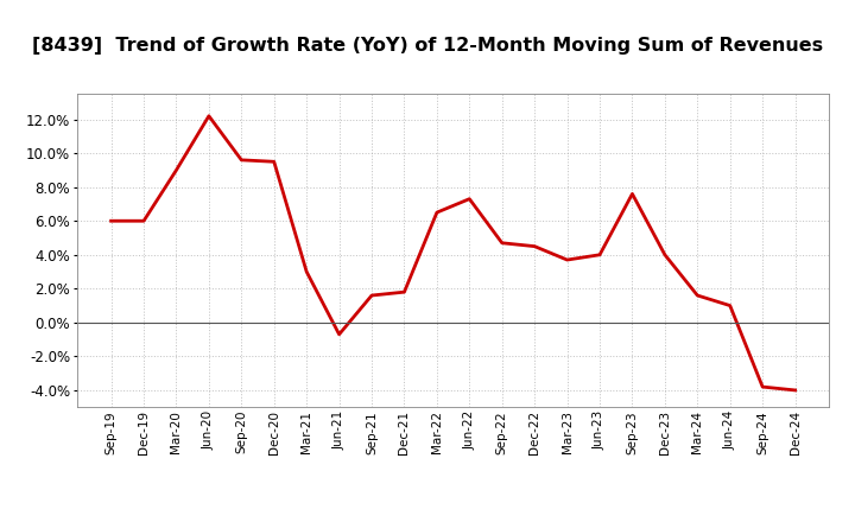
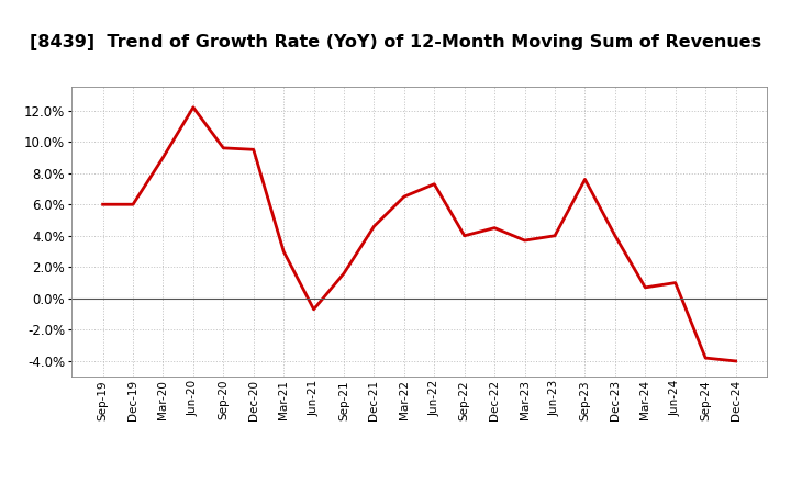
Dec-21: 1.8% -> 4.6%
Sep-22: 4.7% -> 4.0%
Mar-24: 1.6% -> 0.7%
